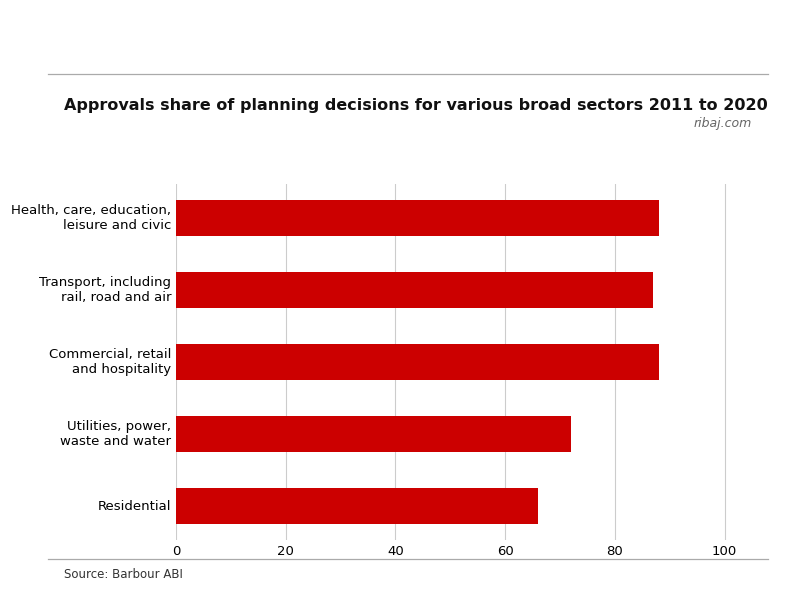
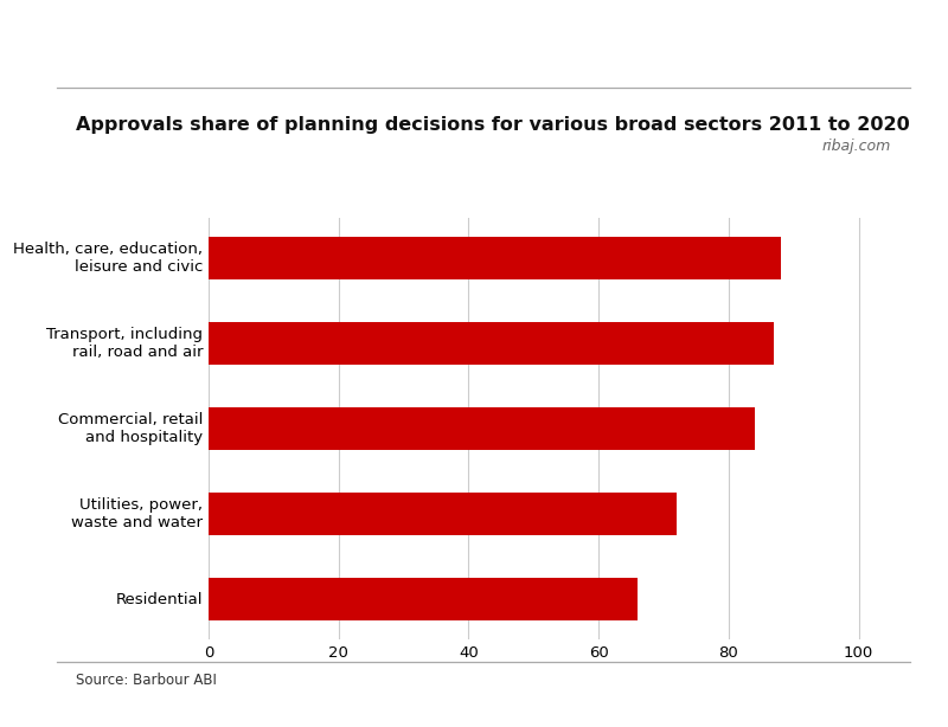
Commercial, retail and hospitality: 88 -> 84
